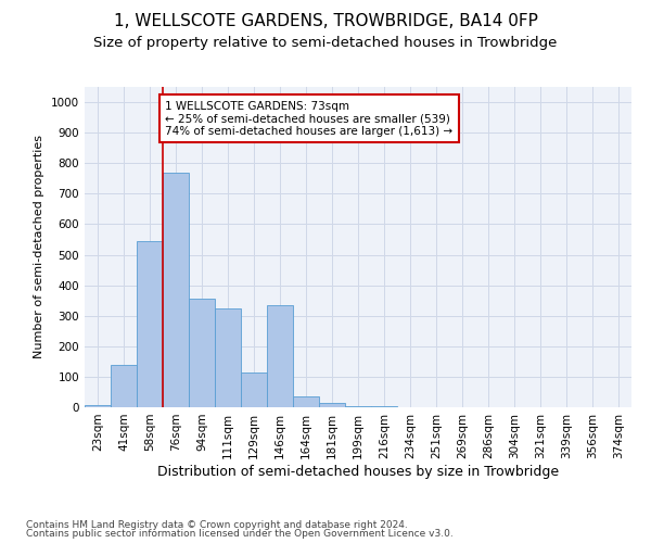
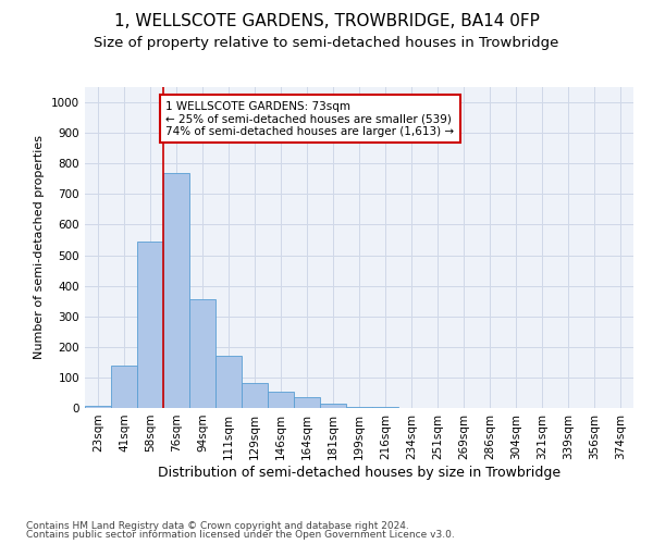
111sqm: 325 -> 170
129sqm: 115 -> 82
146sqm: 335 -> 55
